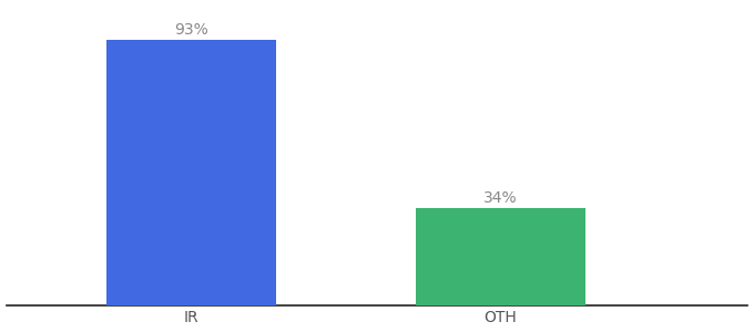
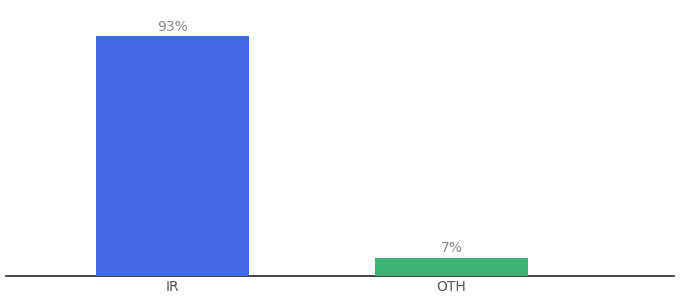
OTH: 34% -> 7%
